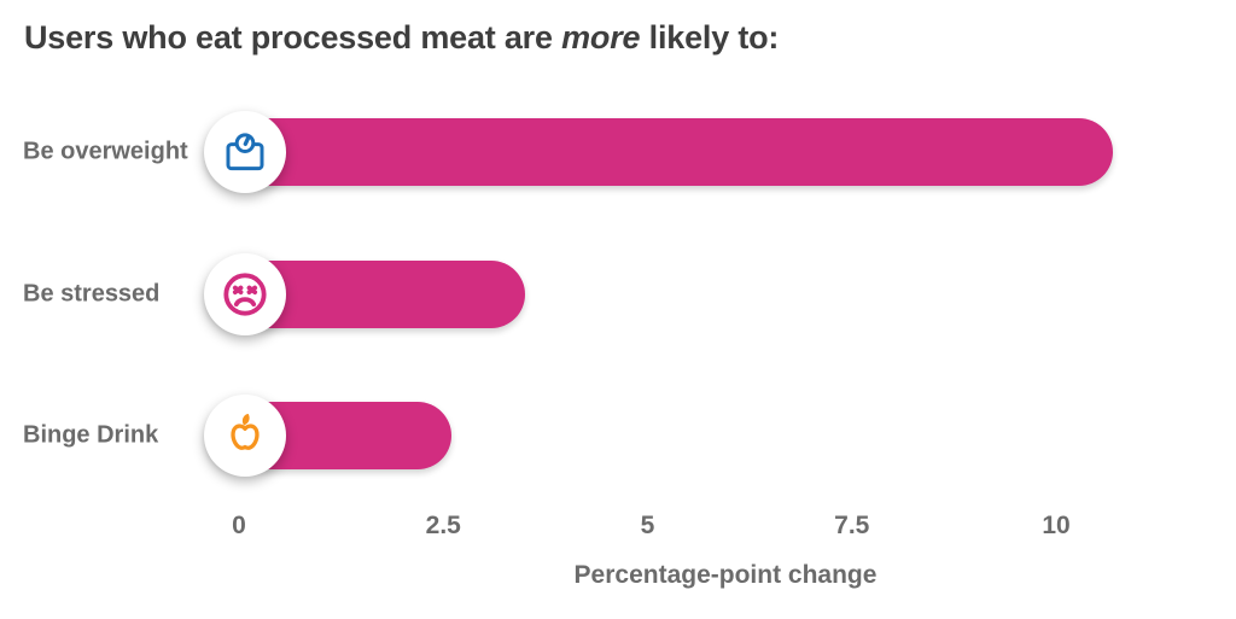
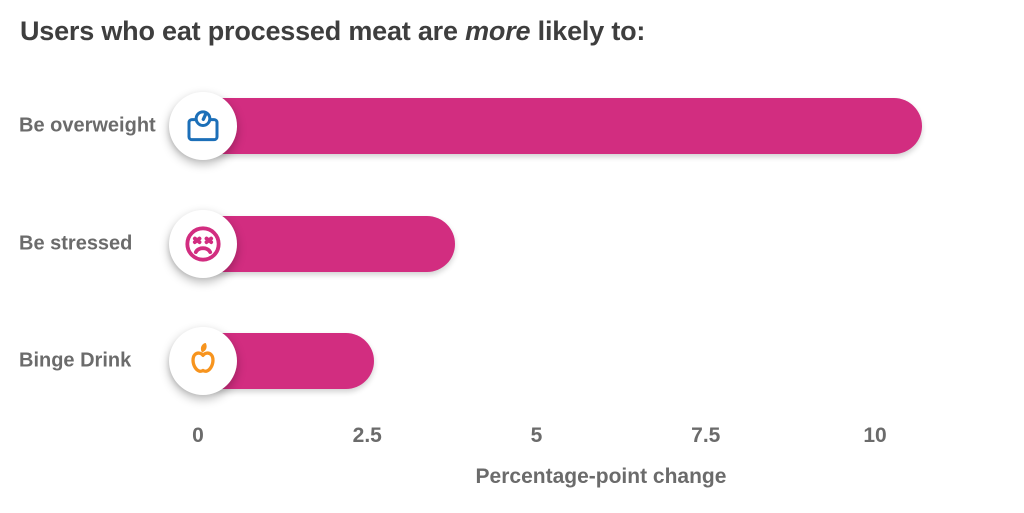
Be stressed: 3.5 -> 3.8
